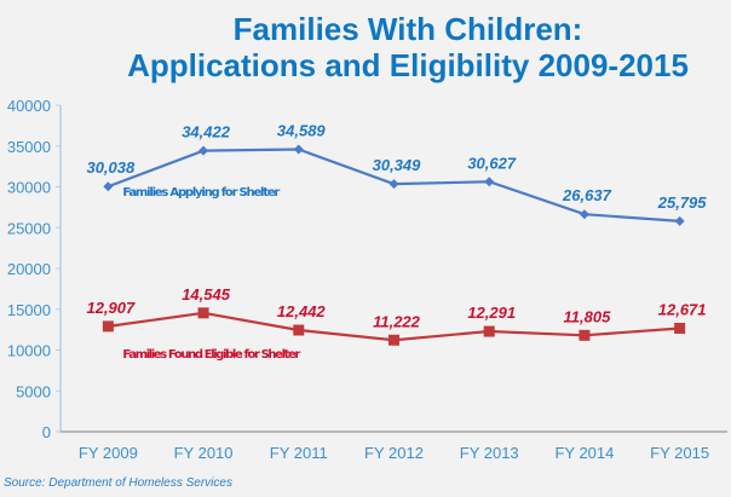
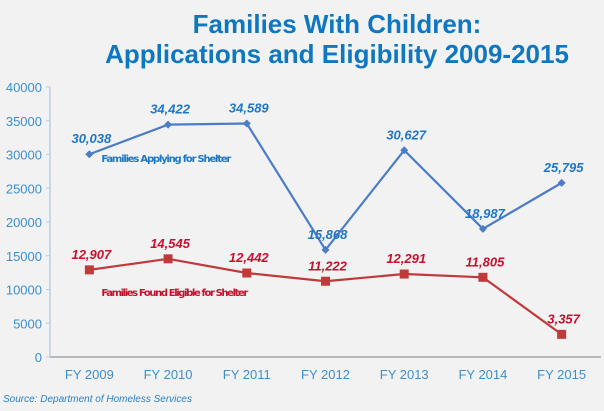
Families Applying for Shelter/FY 2012: 30,349 -> 15,868
Families Applying for Shelter/FY 2014: 26,637 -> 18,987
Families Found Eligible for Shelter/FY 2015: 12,671 -> 3,357
